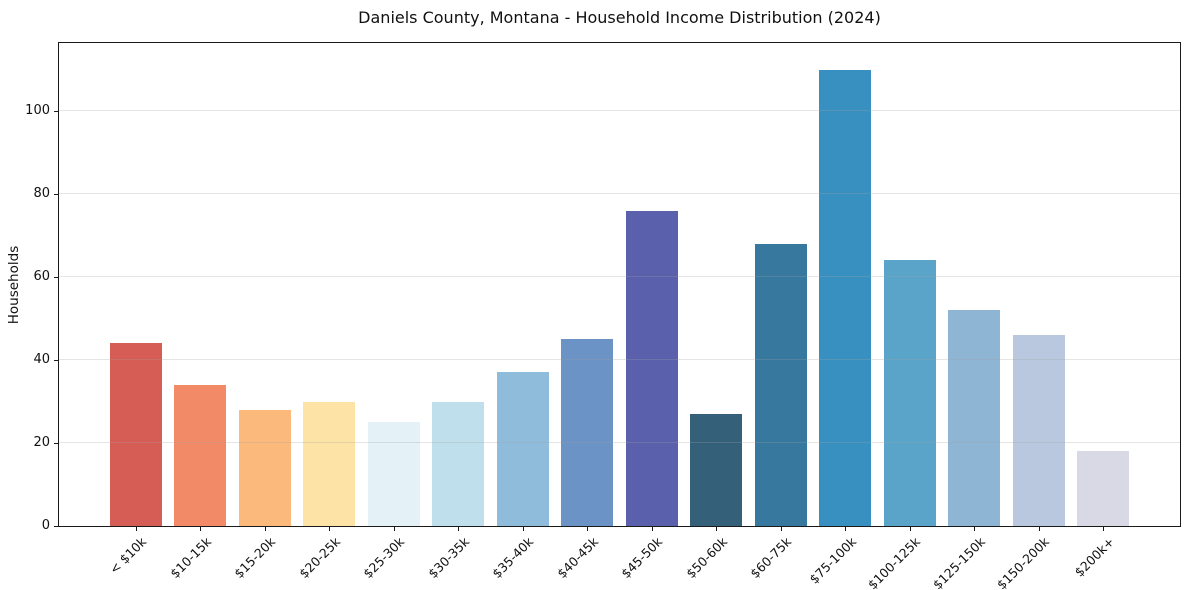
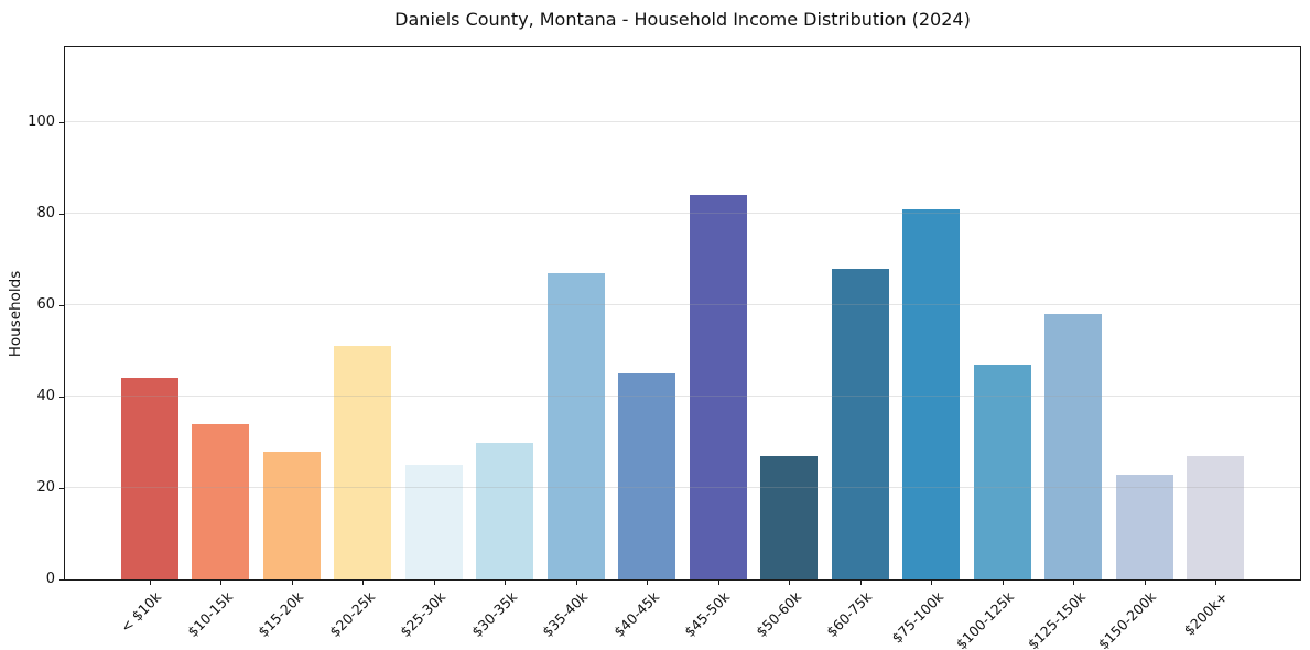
$20-25k: 30 -> 51
$35-40k: 37 -> 67
$45-50k: 76 -> 84
$75-100k: 110 -> 81
$100-125k: 64 -> 47
$125-150k: 52 -> 58
$150-200k: 46 -> 23
$200k+: 18 -> 27
